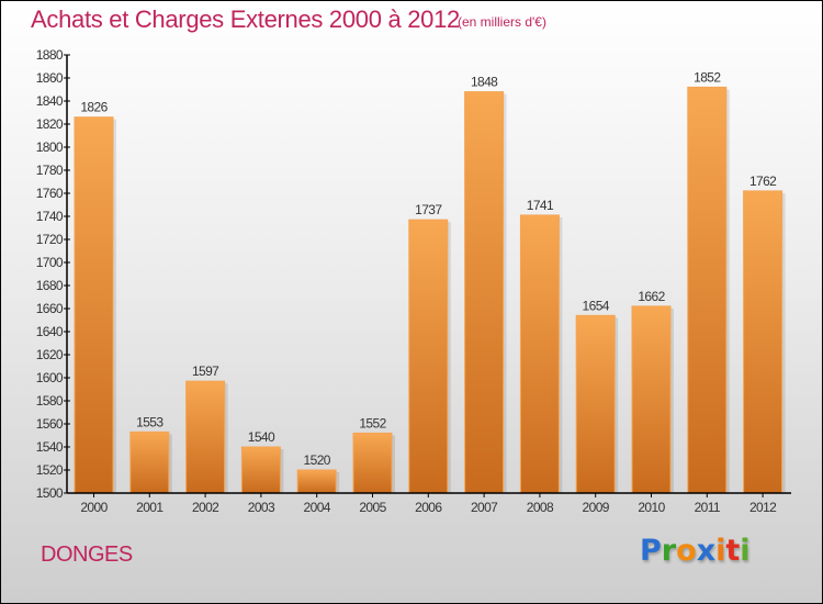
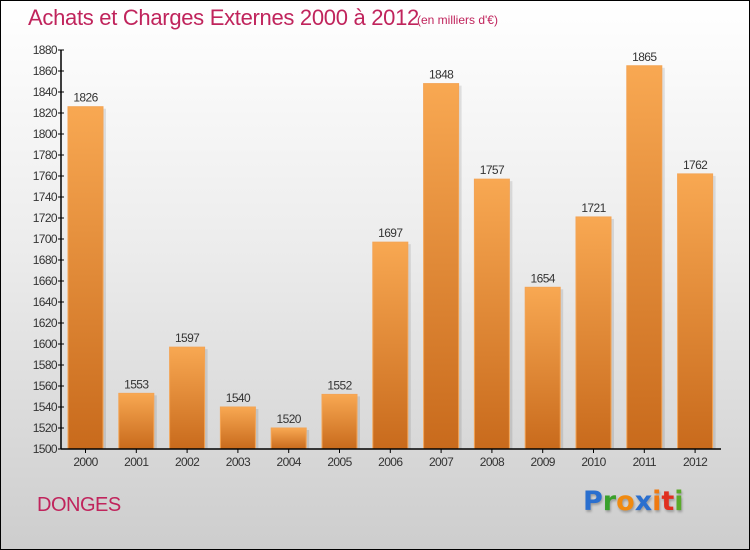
2006: 1737 -> 1697
2008: 1741 -> 1757
2010: 1662 -> 1721
2011: 1852 -> 1865
